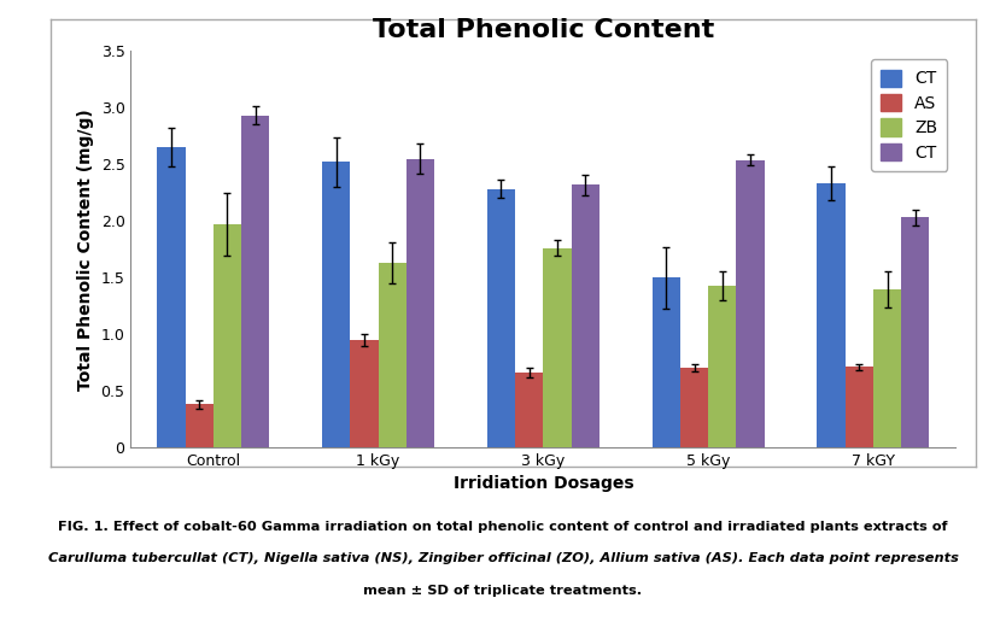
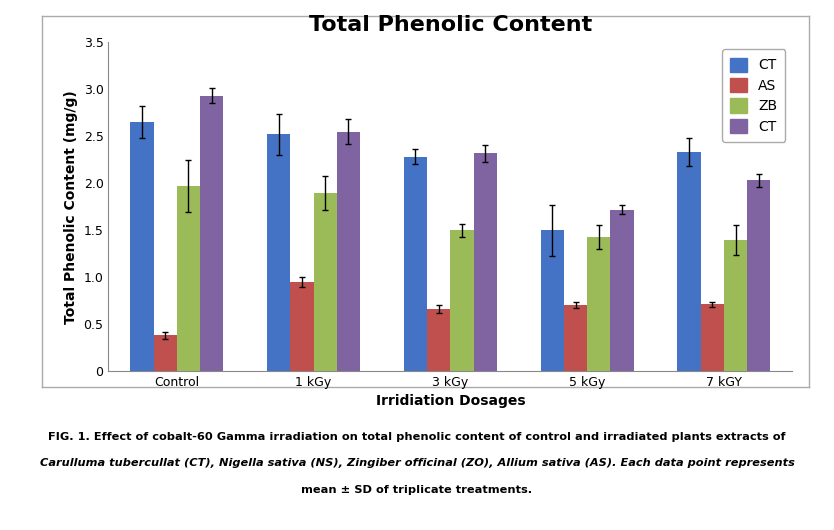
ZB/1 kGy: 1.63 -> 1.90
ZB/3 kGy: 1.76 -> 1.50
CT/5 kGy: 2.54 -> 1.72
